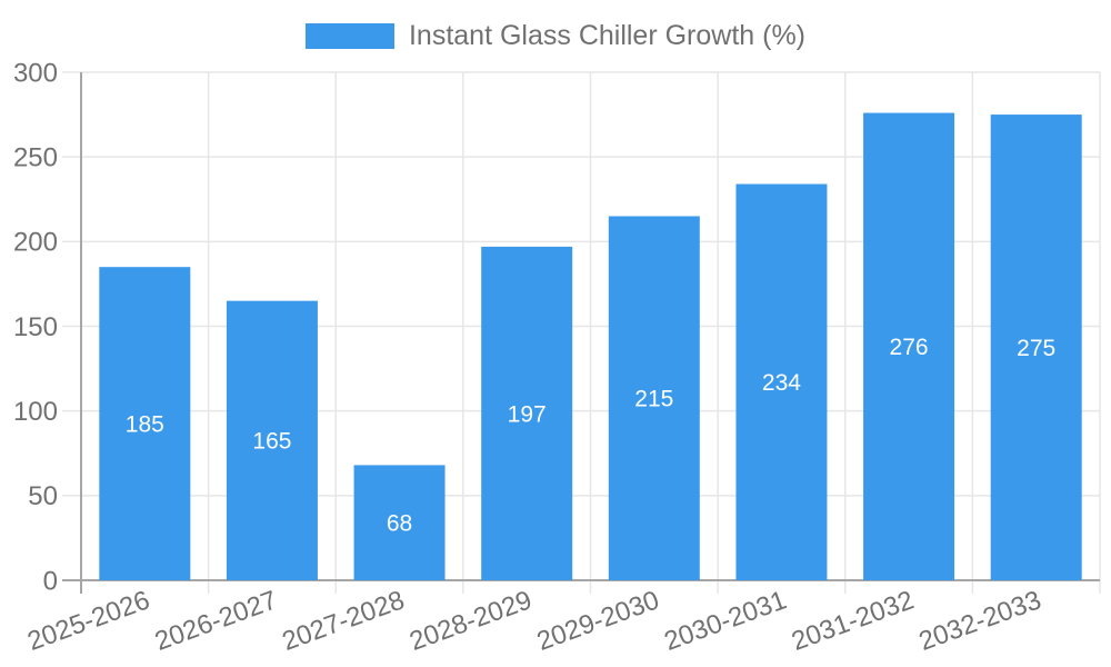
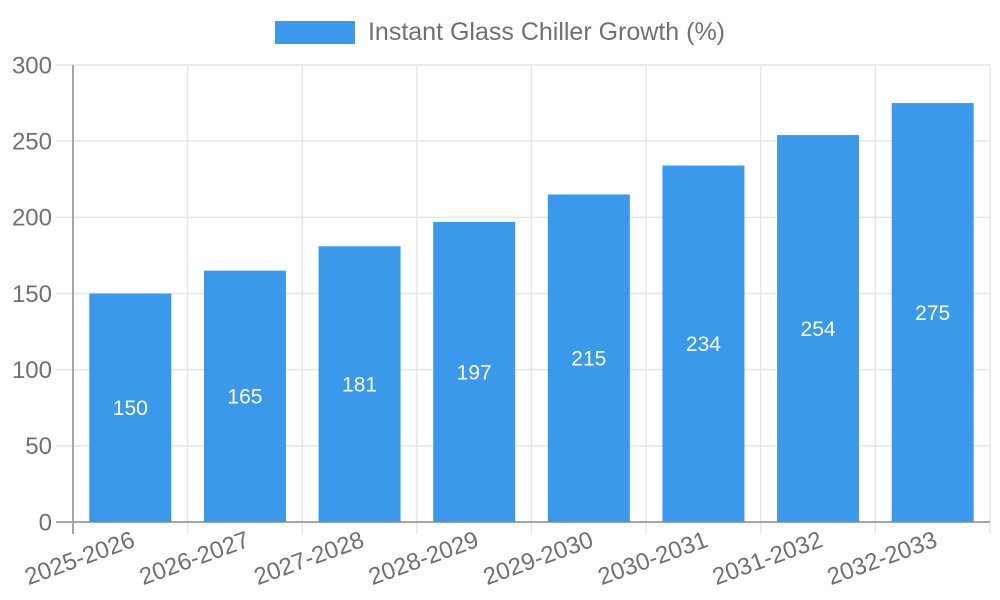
2025-2026: 185 -> 150
2027-2028: 68 -> 181
2031-2032: 276 -> 254
